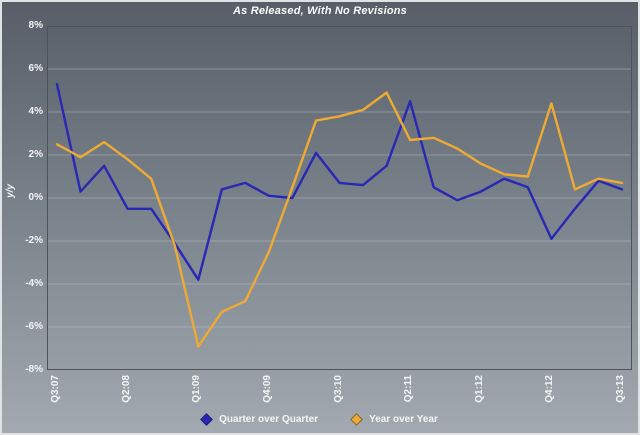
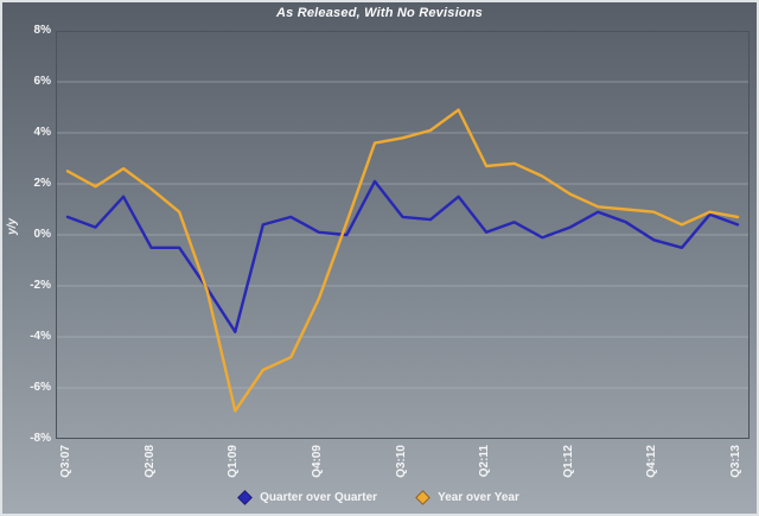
Quarter over Quarter/Q3:07: 5.3% -> 0.7%
Quarter over Quarter/Q2:11: 4.5% -> 0.1%
Quarter over Quarter/Q4:12: -1.9% -> -0.2%
Year over Year/Q4:12: 4.4% -> 0.9%
